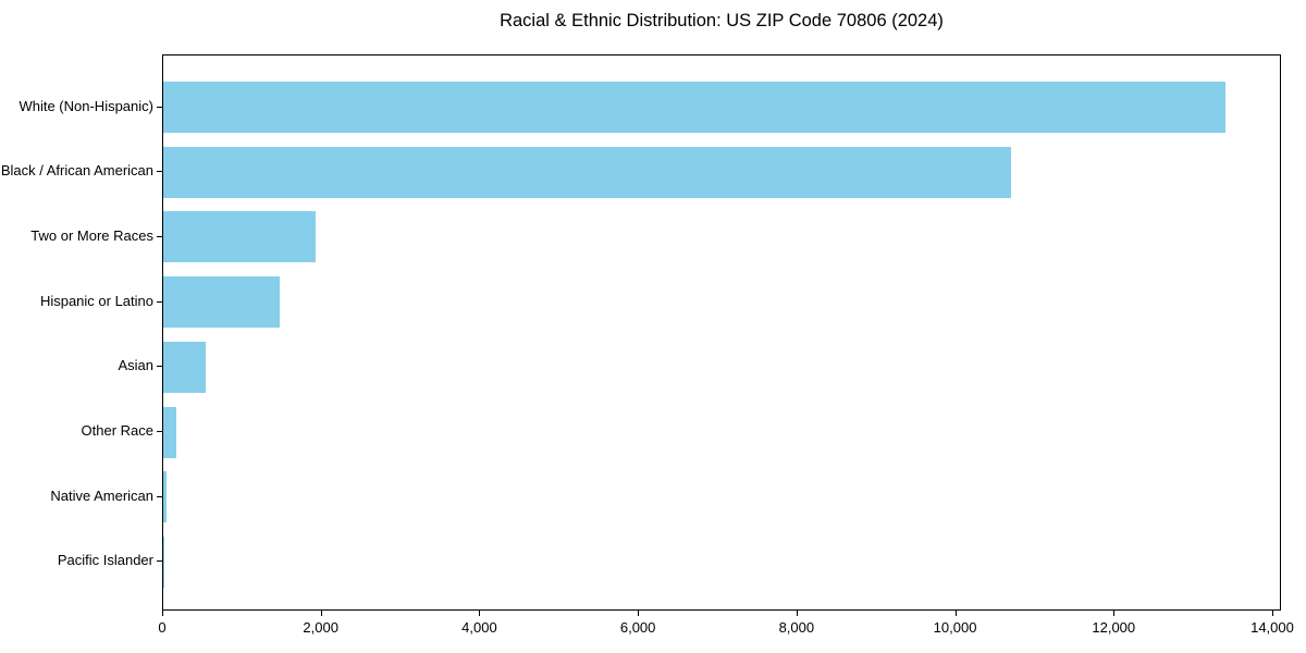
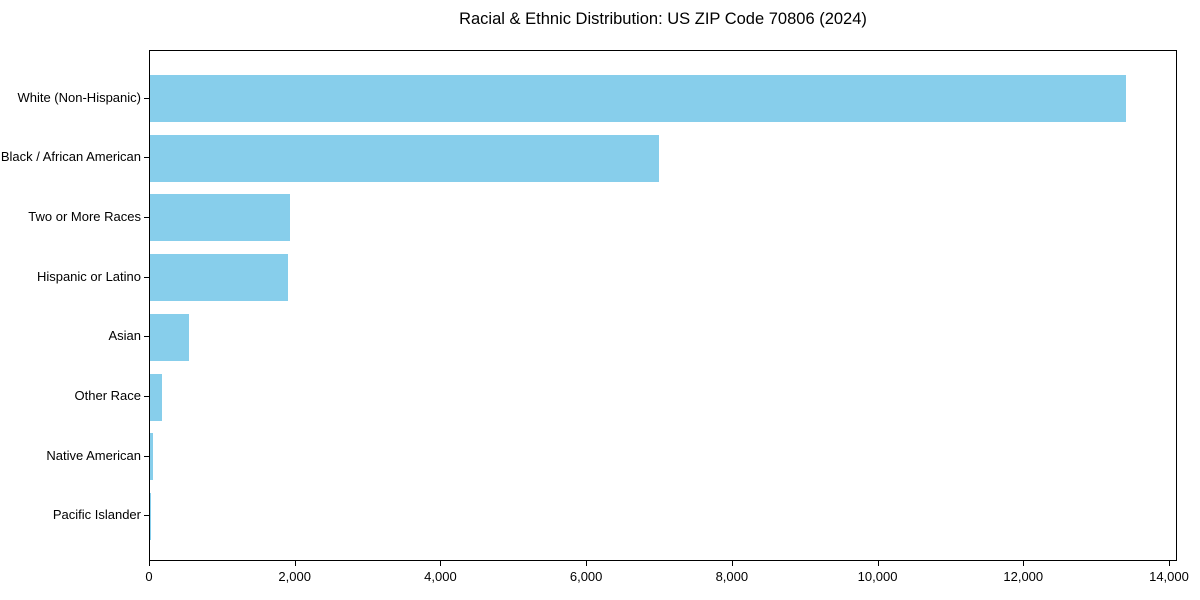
Black / African American: 10700 -> 7000
Hispanic or Latino: 1500 -> 1900
